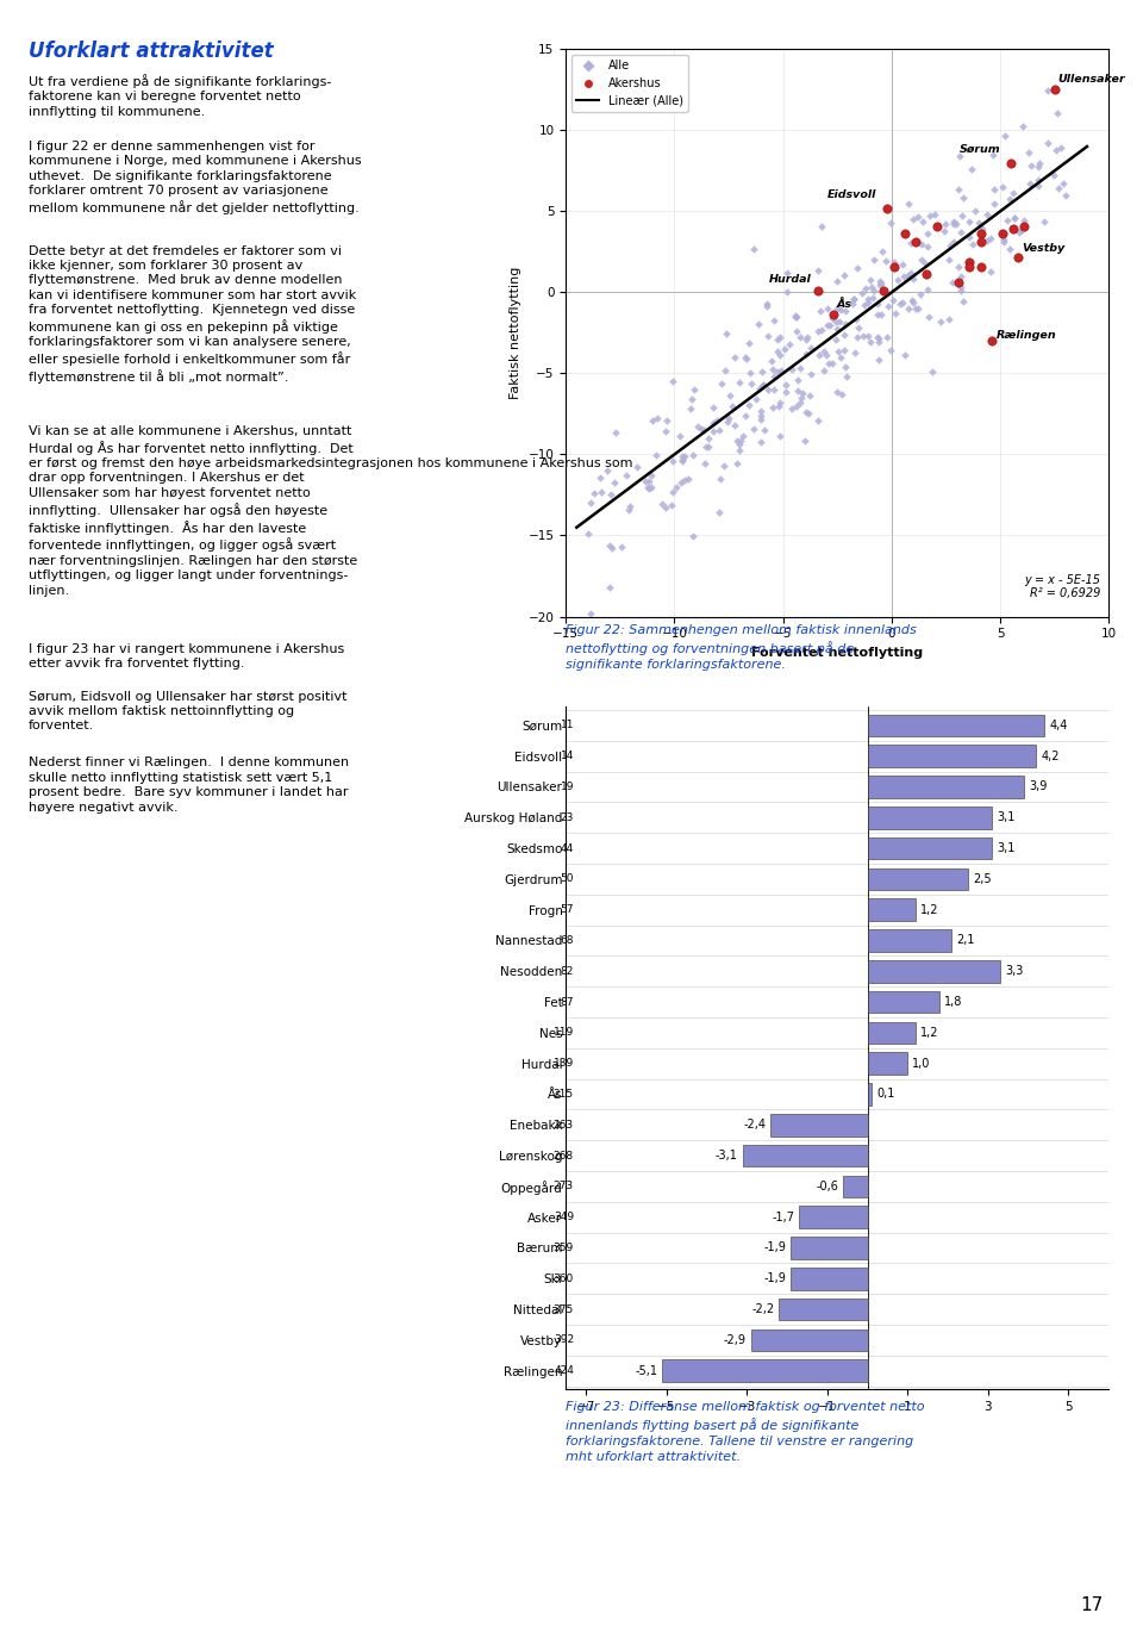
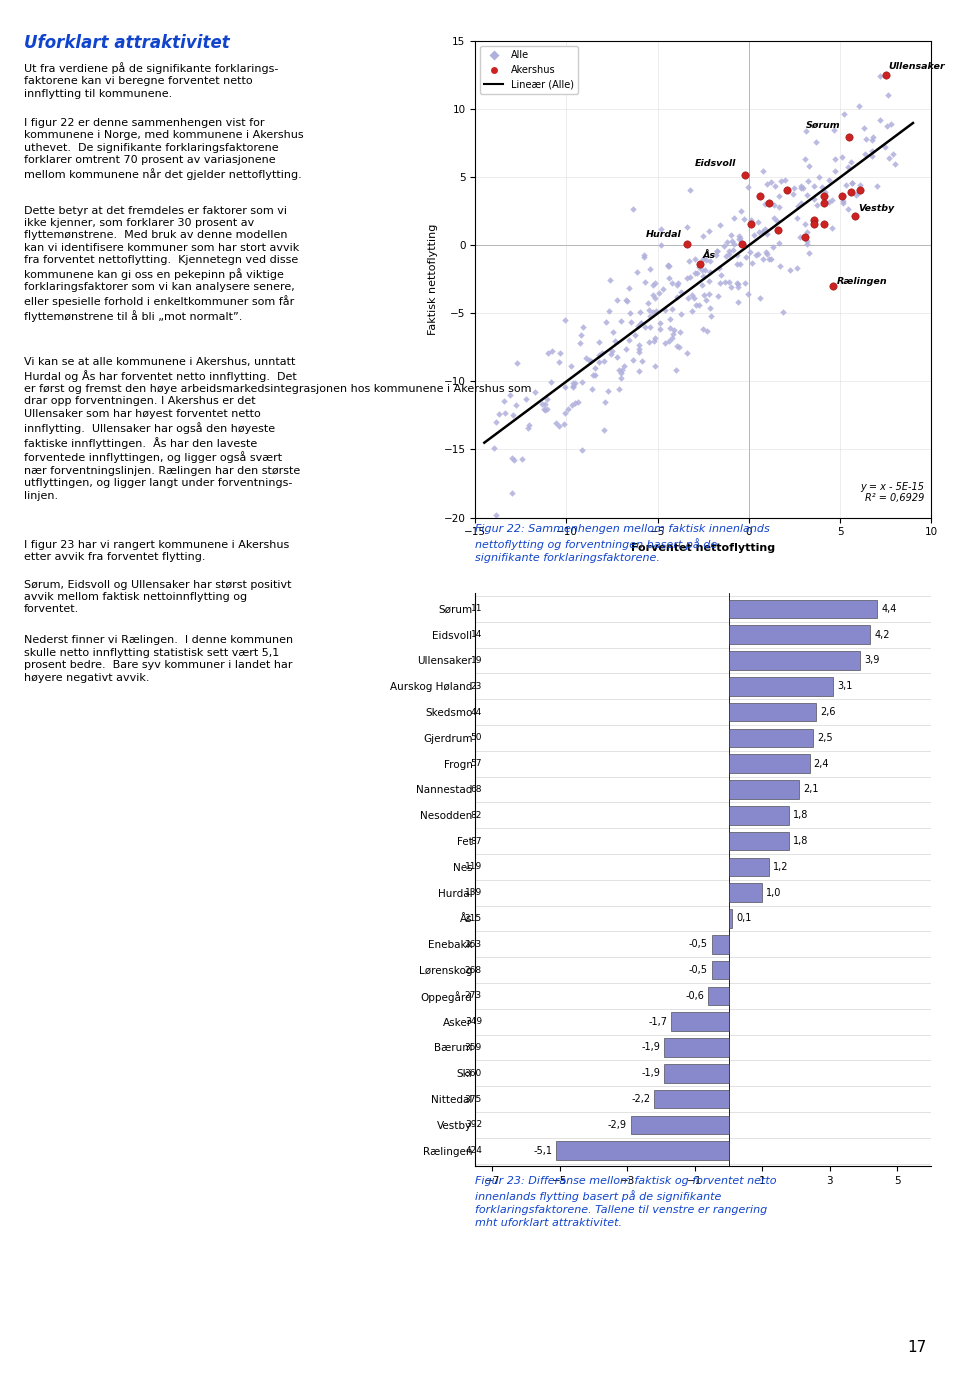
Skedsmo: 3,1 -> 2,6
Frogn: 1,2 -> 2,4
Nesodden: 3,3 -> 1,8
Enebakk: -2,4 -> -0,5
Lørenskog: -3,1 -> -0,5
